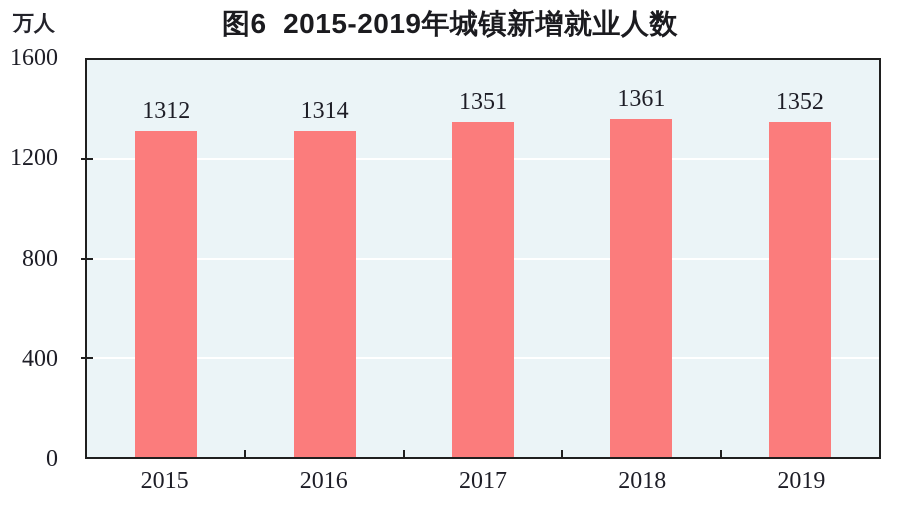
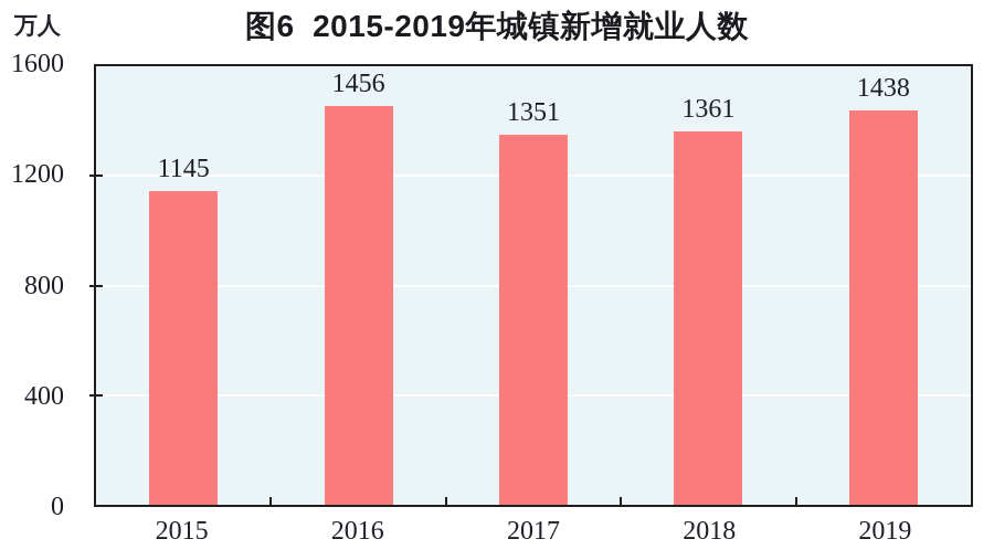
2015: 1312 -> 1145
2016: 1314 -> 1456
2019: 1352 -> 1438
